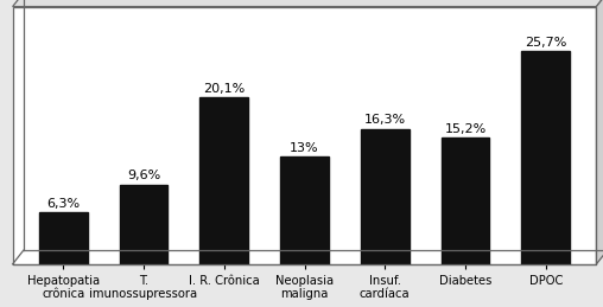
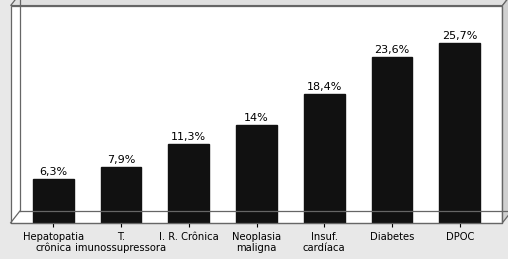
T. imunossupressora: 9,6% -> 7,9%
I. R. Crônica: 20,1% -> 11,3%
Neoplasia maligna: 13% -> 14%
Insuf. cardíaca: 16,3% -> 18,4%
Diabetes: 15,2% -> 23,6%
